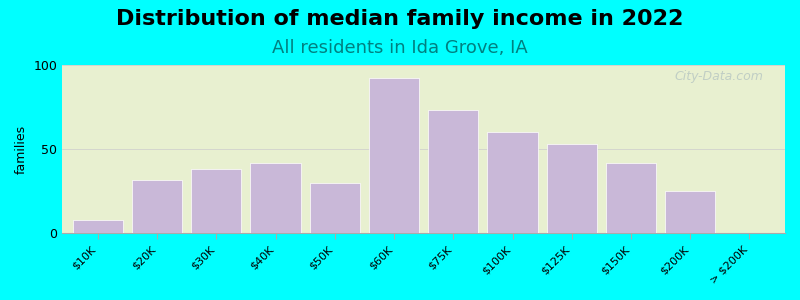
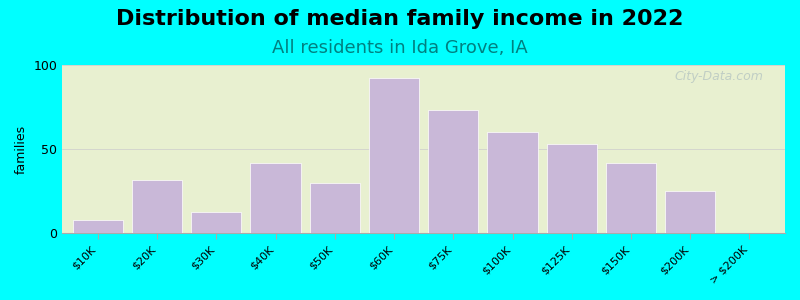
$30K: 38 -> 13
